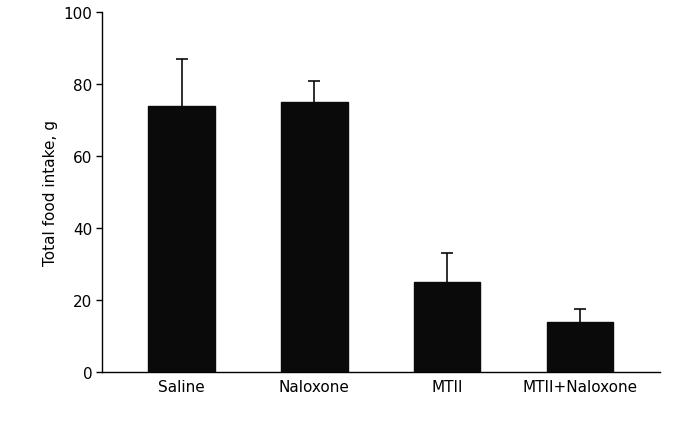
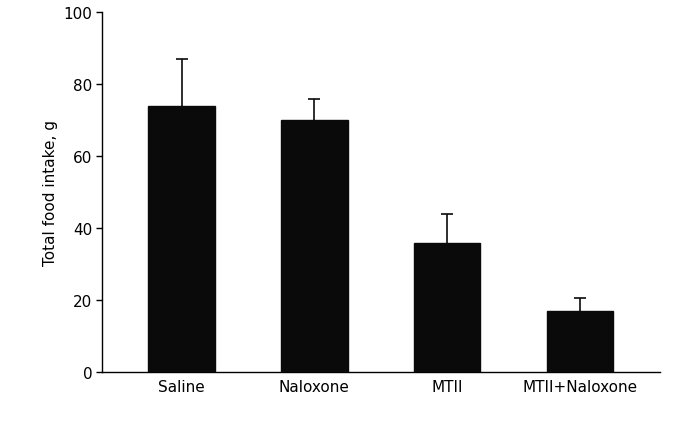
Naloxone: 75 -> 70
MTII: 25 -> 36
MTII+Naloxone: 14 -> 17
